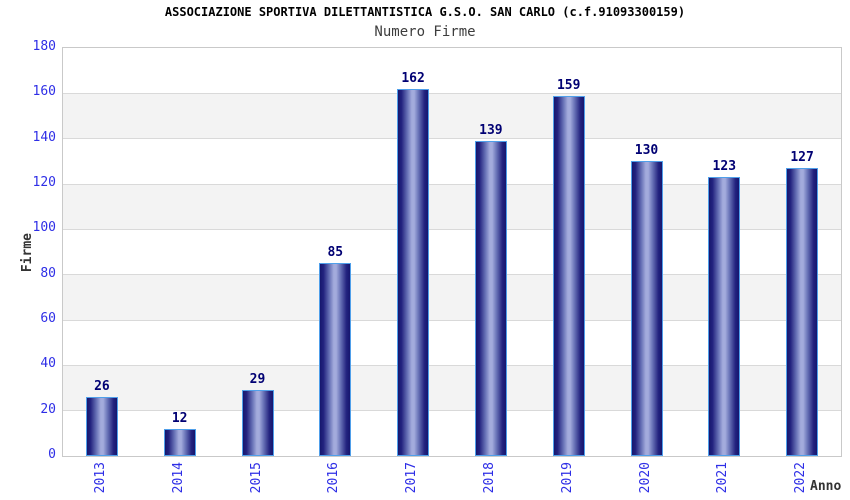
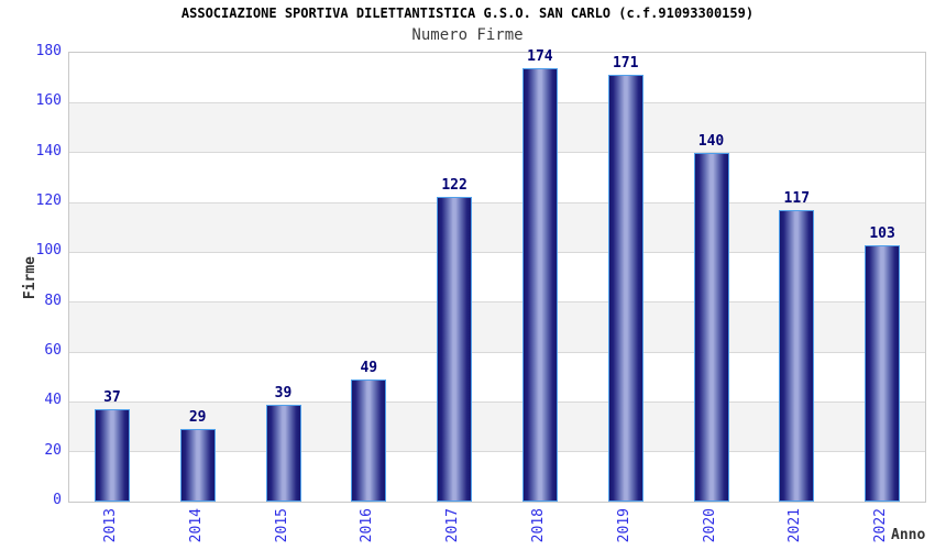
2013: 26 -> 37
2014: 12 -> 29
2015: 29 -> 39
2016: 85 -> 49
2017: 162 -> 122
2018: 139 -> 174
2019: 159 -> 171
2020: 130 -> 140
2021: 123 -> 117
2022: 127 -> 103
